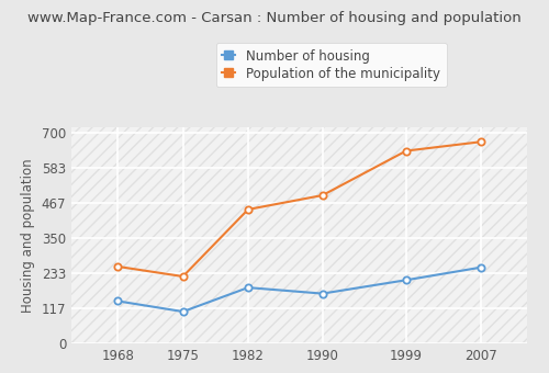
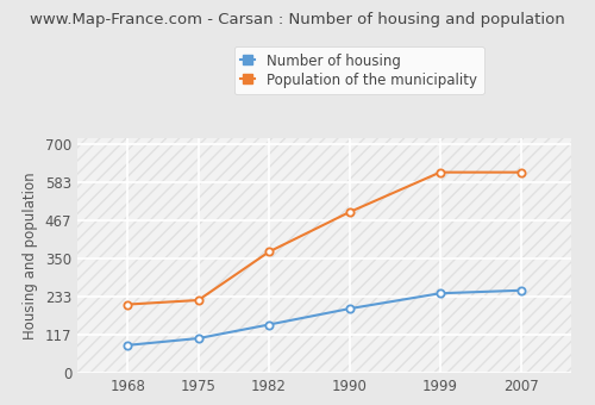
Number of housing/1968: 140 -> 84
Population of the municipality/1968: 255 -> 209
Number of housing/1982: 185 -> 147
Population of the municipality/1982: 445 -> 370
Number of housing/1990: 165 -> 196
Number of housing/1999: 210 -> 243
Population of the municipality/1999: 640 -> 614
Population of the municipality/2007: 670 -> 614
